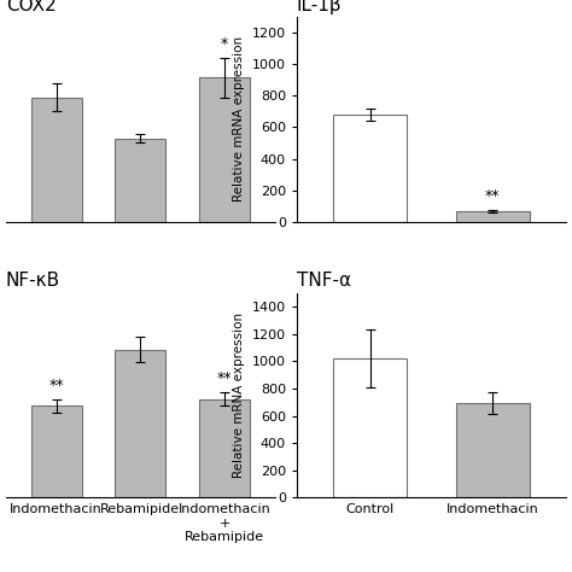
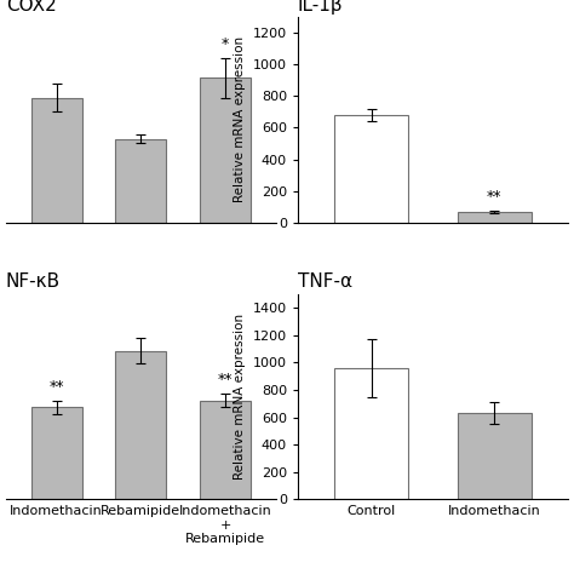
TNF-α/Control: 1020 -> 960
TNF-α/Indomethacin: 690 -> 630
